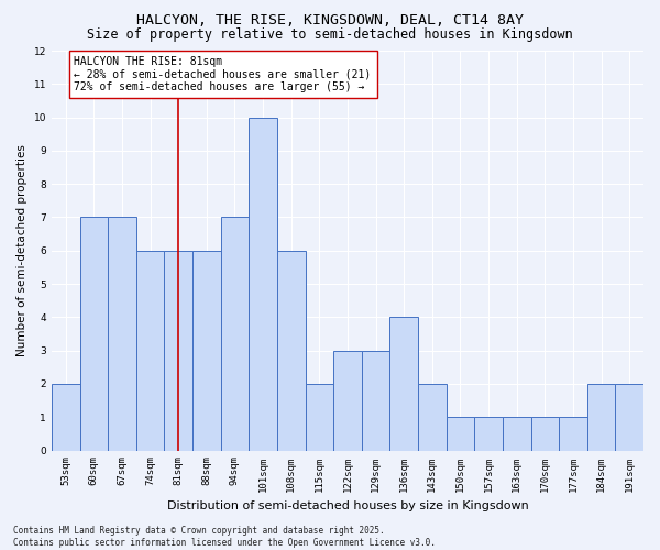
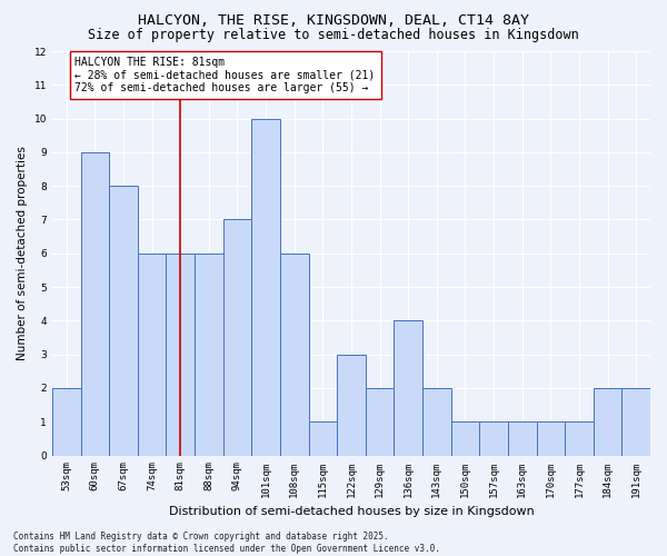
60sqm: 7 -> 9
67sqm: 7 -> 8
115sqm: 2 -> 1
129sqm: 3 -> 2
